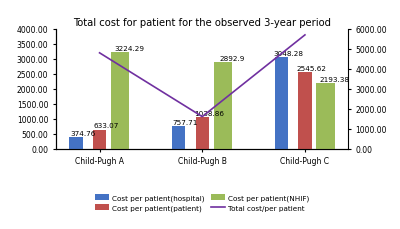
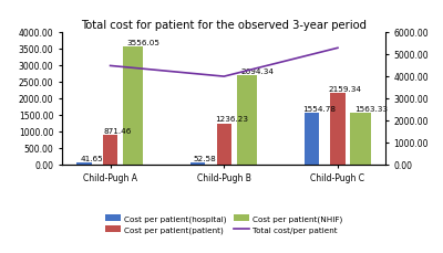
Cost per patient(hospital)/Child-Pugh A: 374.76 -> 41.65
Cost per patient(patient)/Child-Pugh A: 633.07 -> 871.46
Total cost/per patient/Child-Pugh A: 4800 -> 4500
Cost per patient(NHIF)/Child-Pugh A: 3224.29 -> 3556.05
Cost per patient(hospital)/Child-Pugh B: 757.71 -> 52.58
Cost per patient(patient)/Child-Pugh B: 1038.86 -> 1236.23
Total cost/per patient/Child-Pugh B: 1600 -> 4000
Cost per patient(NHIF)/Child-Pugh B: 2892.9 -> 2694.34
Cost per patient(hospital)/Child-Pugh C: 3048.28 -> 1554.78
Cost per patient(patient)/Child-Pugh C: 2545.62 -> 2159.34
Total cost/per patient/Child-Pugh C: 5700 -> 5300
Cost per patient(NHIF)/Child-Pugh C: 2193.38 -> 1563.33
